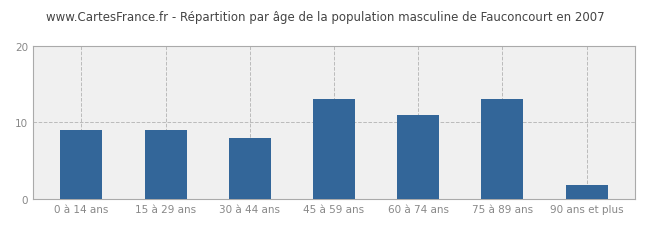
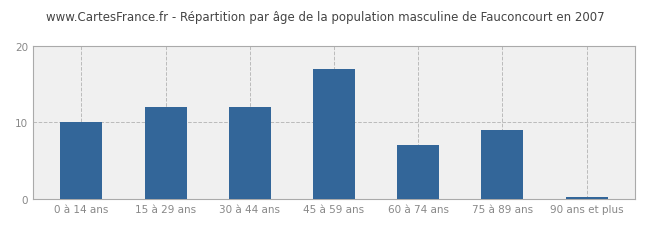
0 à 14 ans: 9.0 -> 10.0
15 à 29 ans: 9.0 -> 12.0
30 à 44 ans: 8.0 -> 12.0
45 à 59 ans: 13.0 -> 17.0
60 à 74 ans: 11.0 -> 7.0
75 à 89 ans: 13.0 -> 9.0
90 ans et plus: 1.8 -> 0.3
